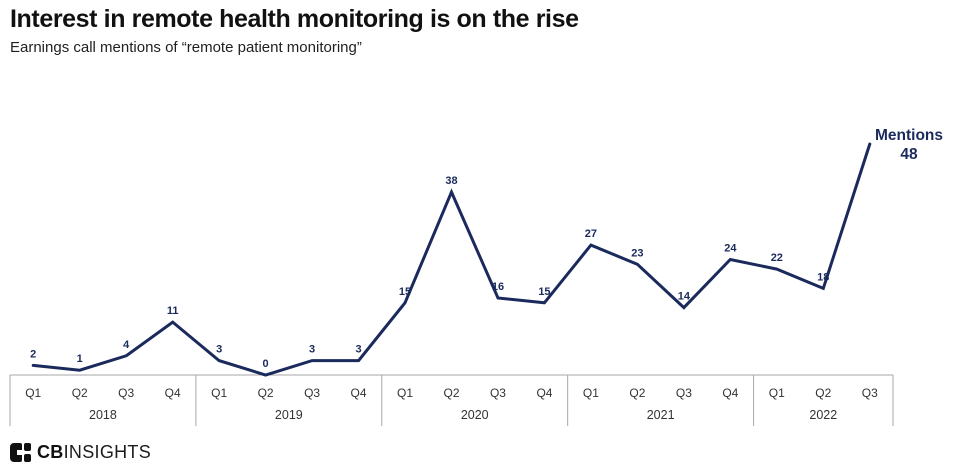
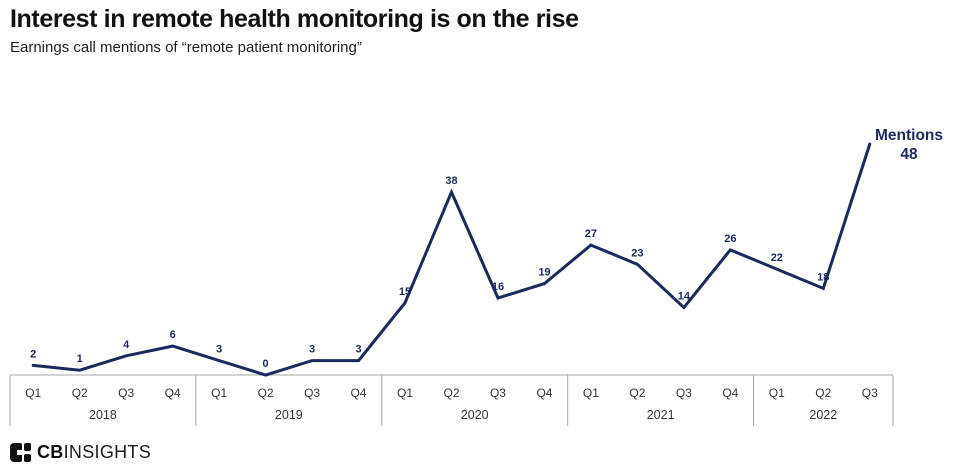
Q4 2018: 11 -> 6
Q4 2020: 15 -> 19
Q4 2021: 24 -> 26
